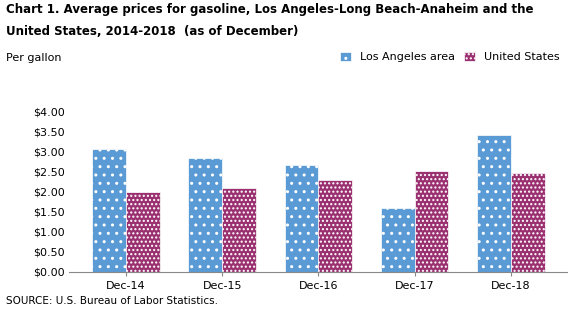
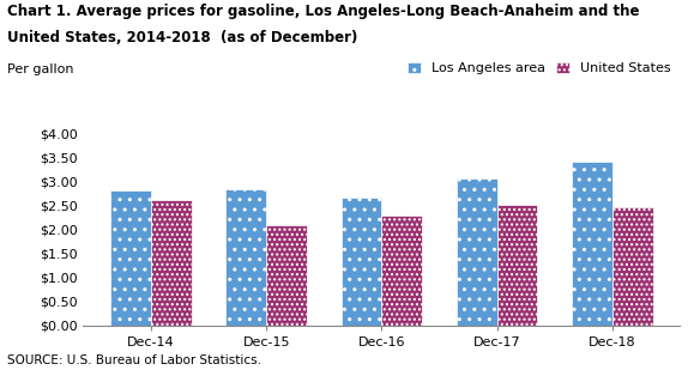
Los Angeles area/Dec-14: $3.05 -> $2.81
United States/Dec-14: $2.00 -> $2.62
Los Angeles area/Dec-17: $1.60 -> $3.07
